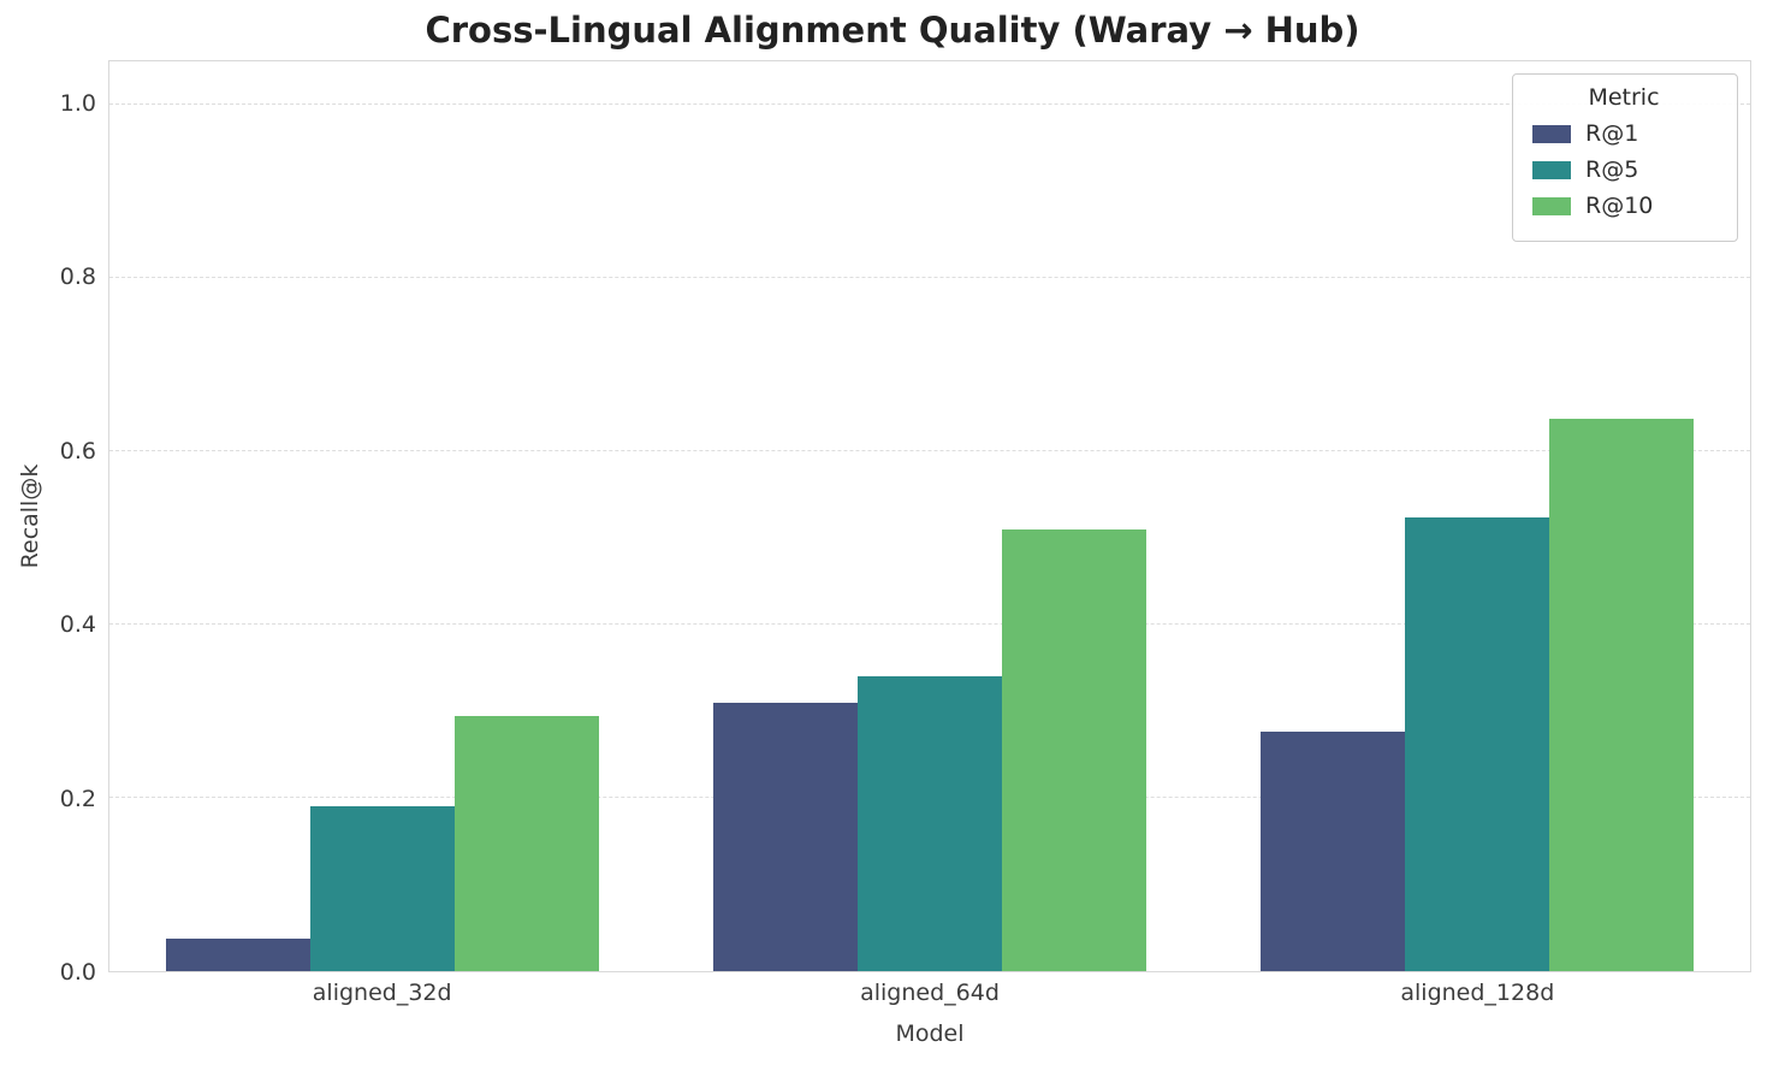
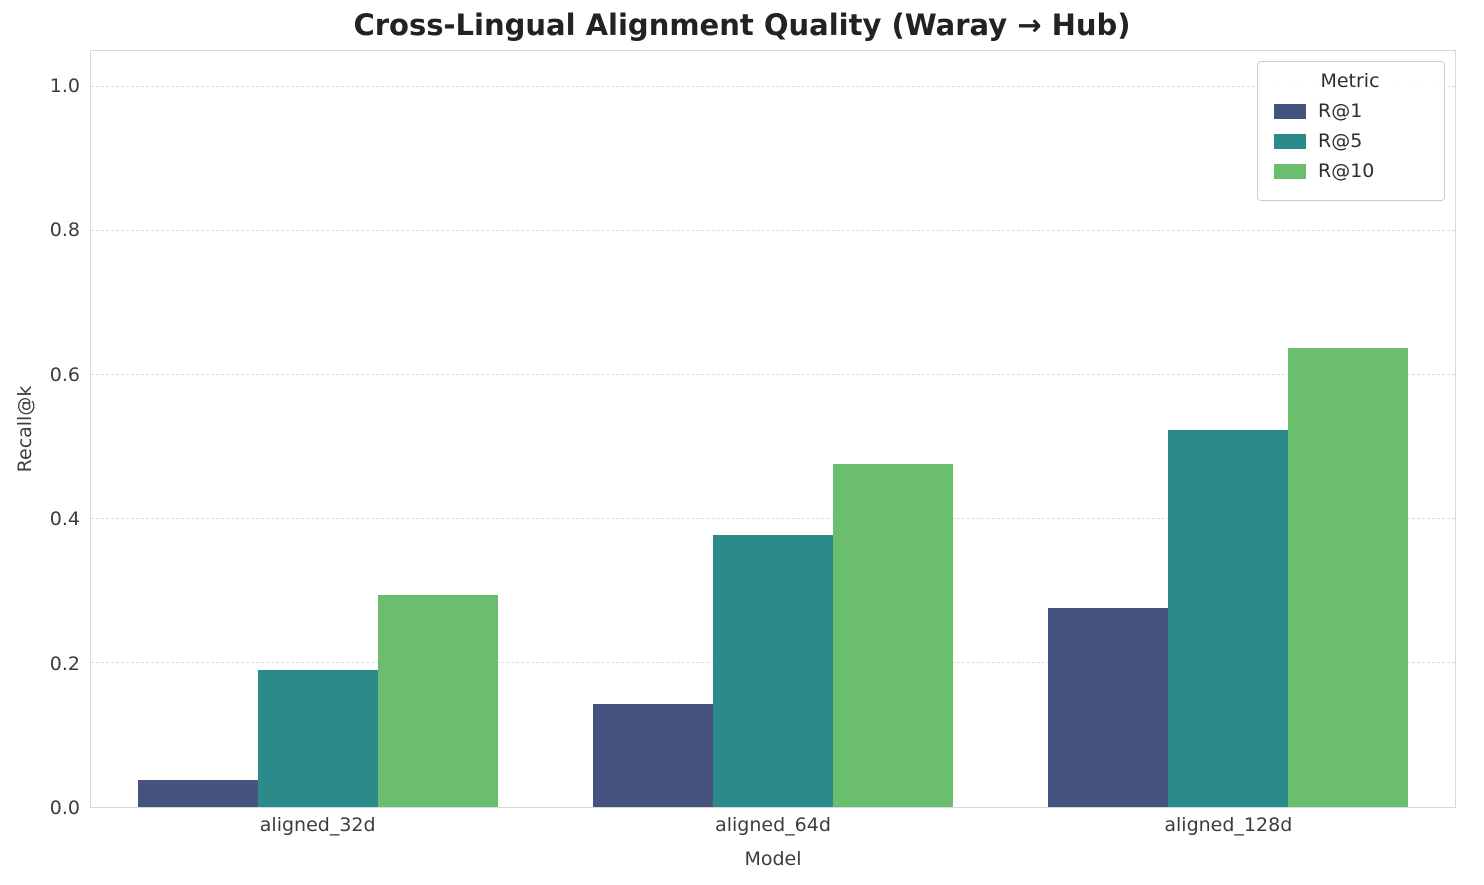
R@1/aligned_64d: 0.31 -> 0.14
R@5/aligned_64d: 0.34 -> 0.38
R@10/aligned_64d: 0.51 -> 0.48
